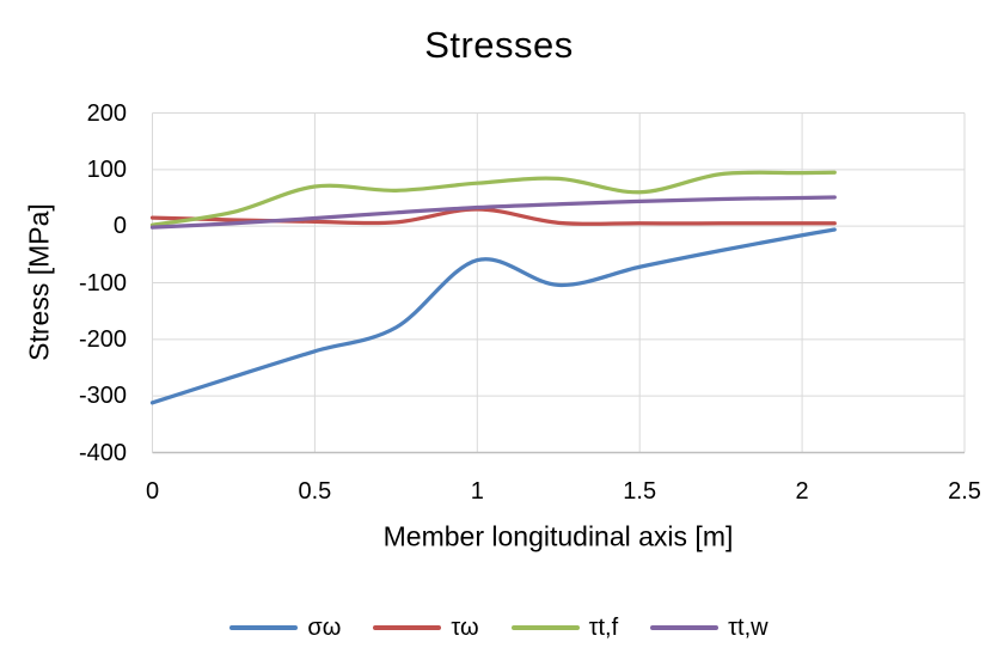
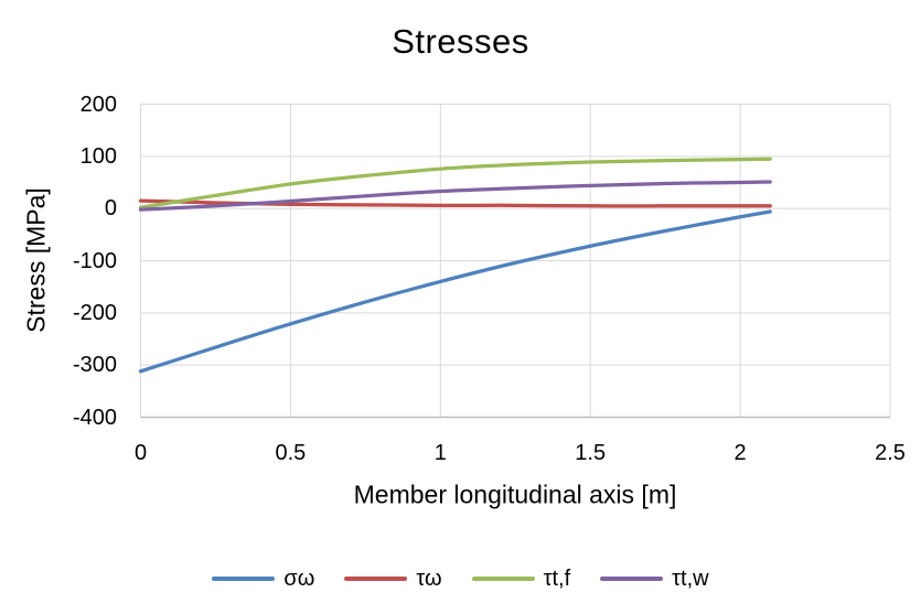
τt,f/0.5: 70 -> 50
σω/1: -60 -> -140
τω/1: 30 -> 10
τt,f/1.5: 60 -> 90
